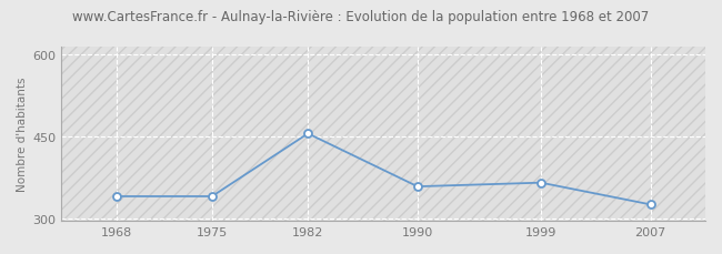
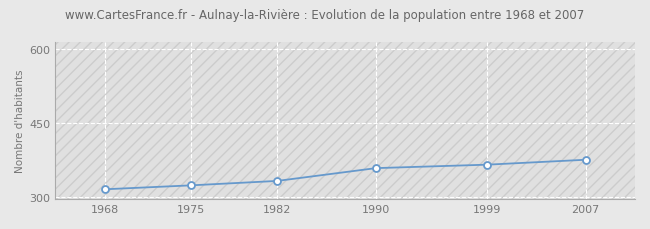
1968: 340 -> 315
1975: 340 -> 323
1982: 455 -> 332
2007: 325 -> 375
